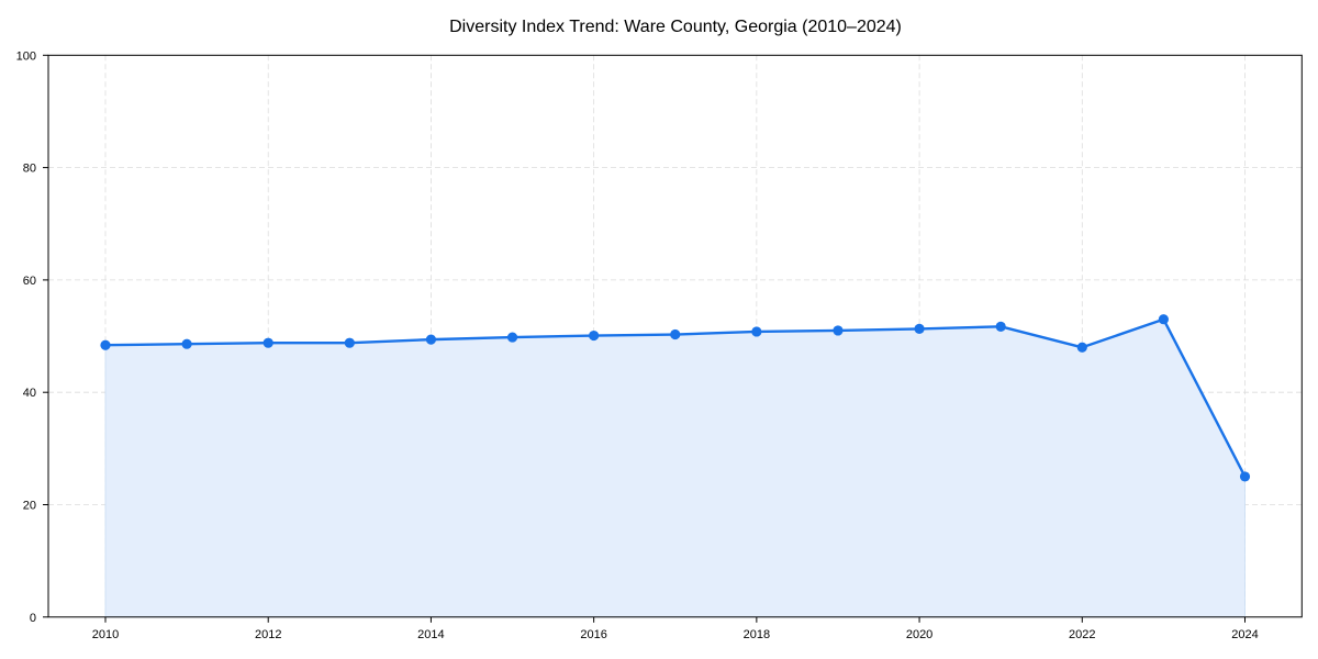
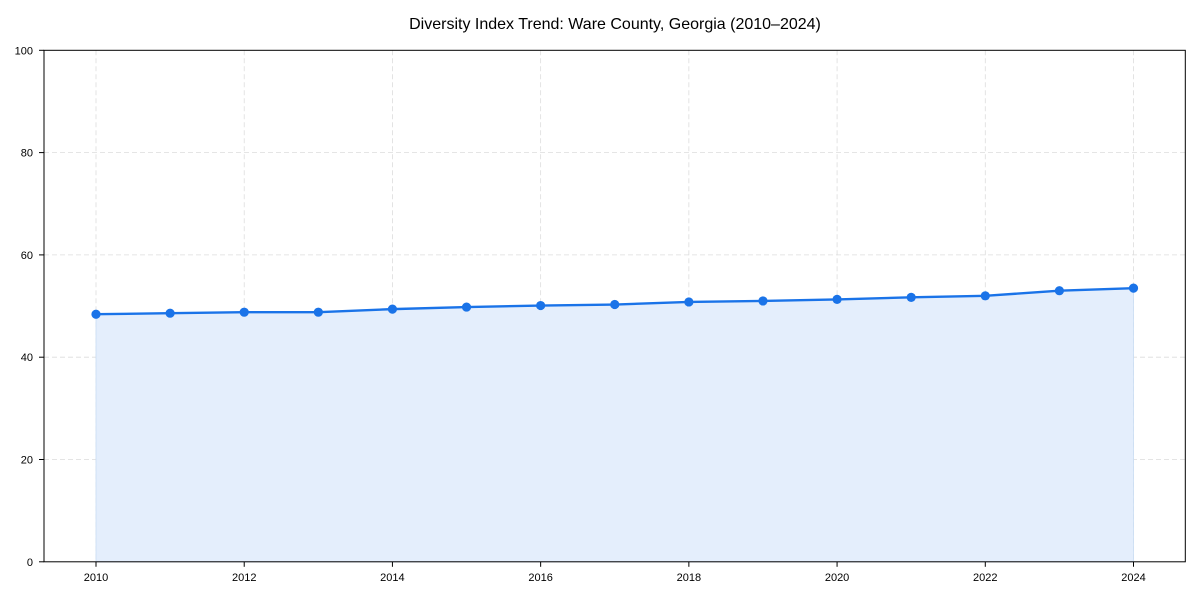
2022: 48 -> 52
2024: 25 -> 54
